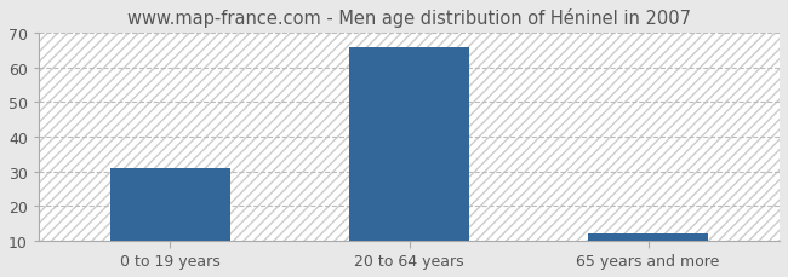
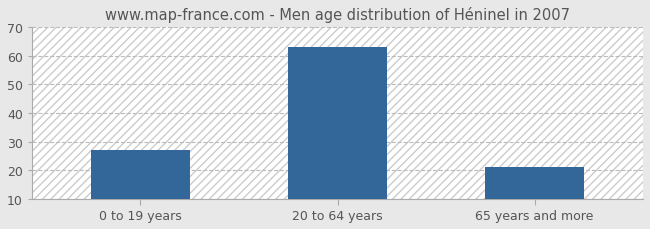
0 to 19 years: 31 -> 27
20 to 64 years: 66 -> 63
65 years and more: 12 -> 21
